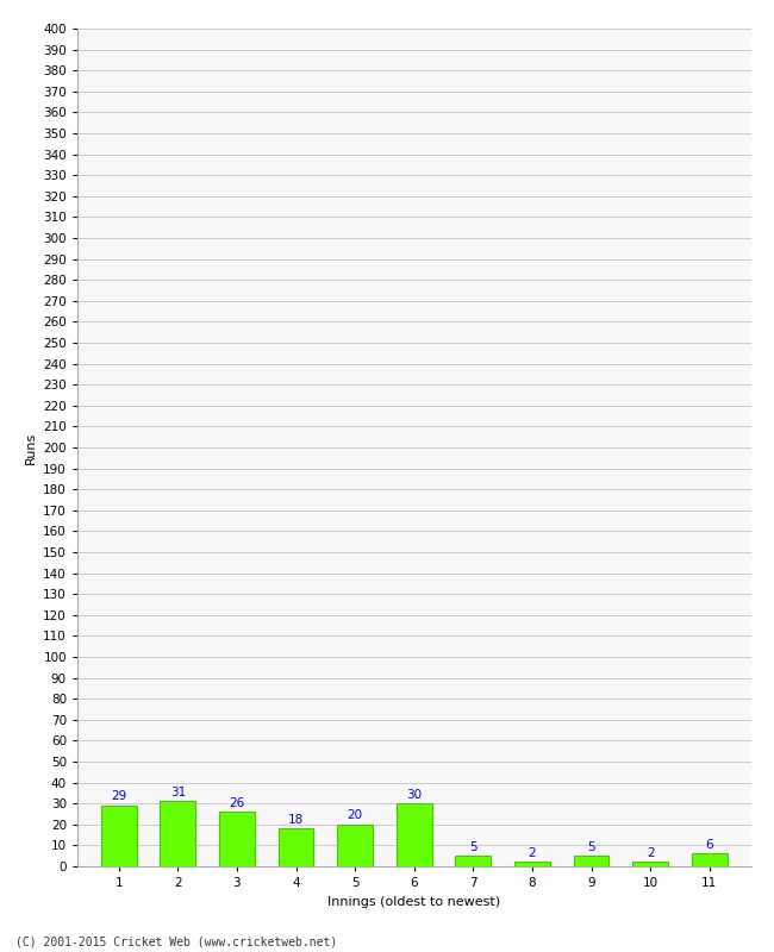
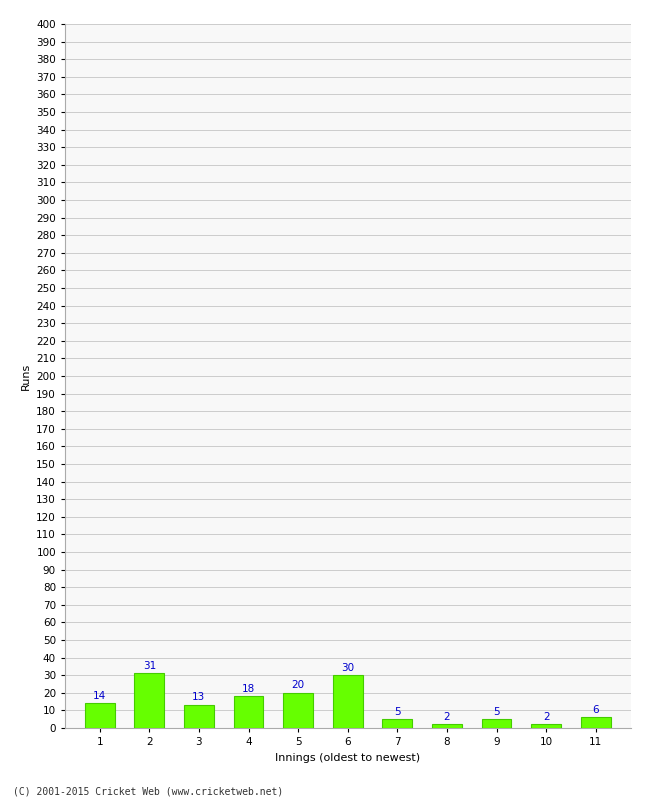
1: 29 -> 14
3: 26 -> 13
